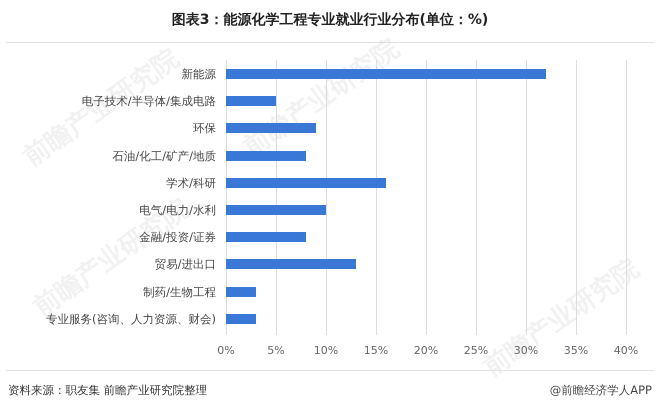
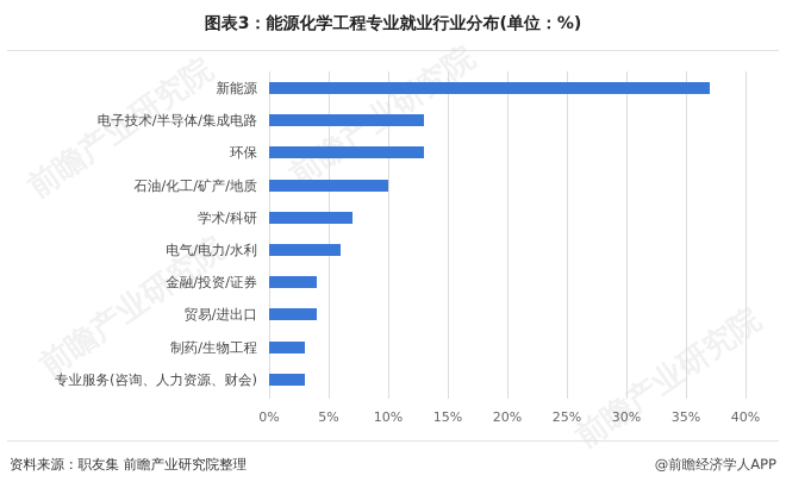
新能源: 32% -> 37%
电子技术/半导体/集成电路: 5% -> 13%
环保: 9% -> 13%
石油/化工/矿产/地质: 8% -> 10%
学术/科研: 16% -> 7%
电气/电力/水利: 10% -> 6%
金融/投资/证券: 8% -> 4%
贸易/进出口: 13% -> 4%
